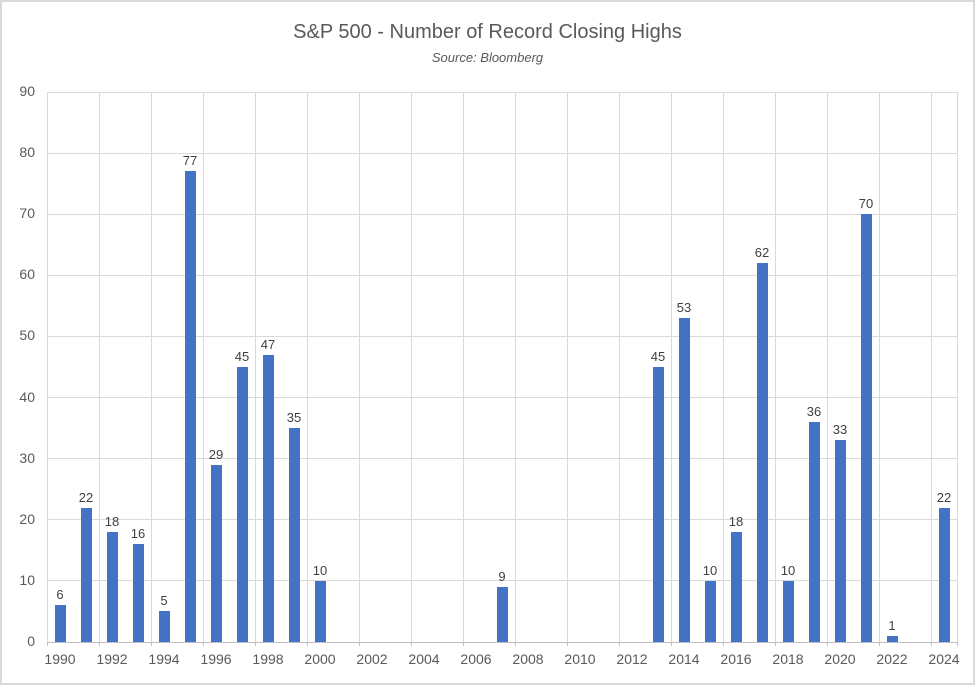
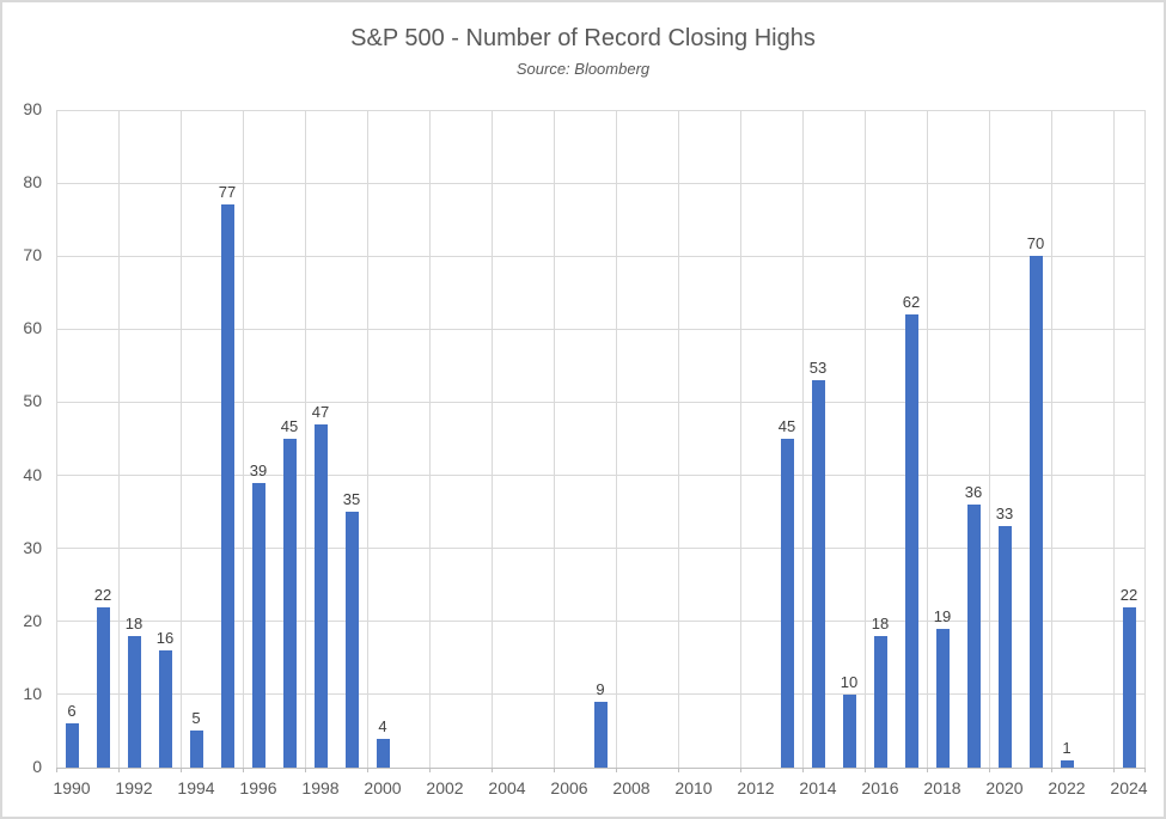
1996: 29 -> 39
2000: 10 -> 4
2018: 10 -> 19
